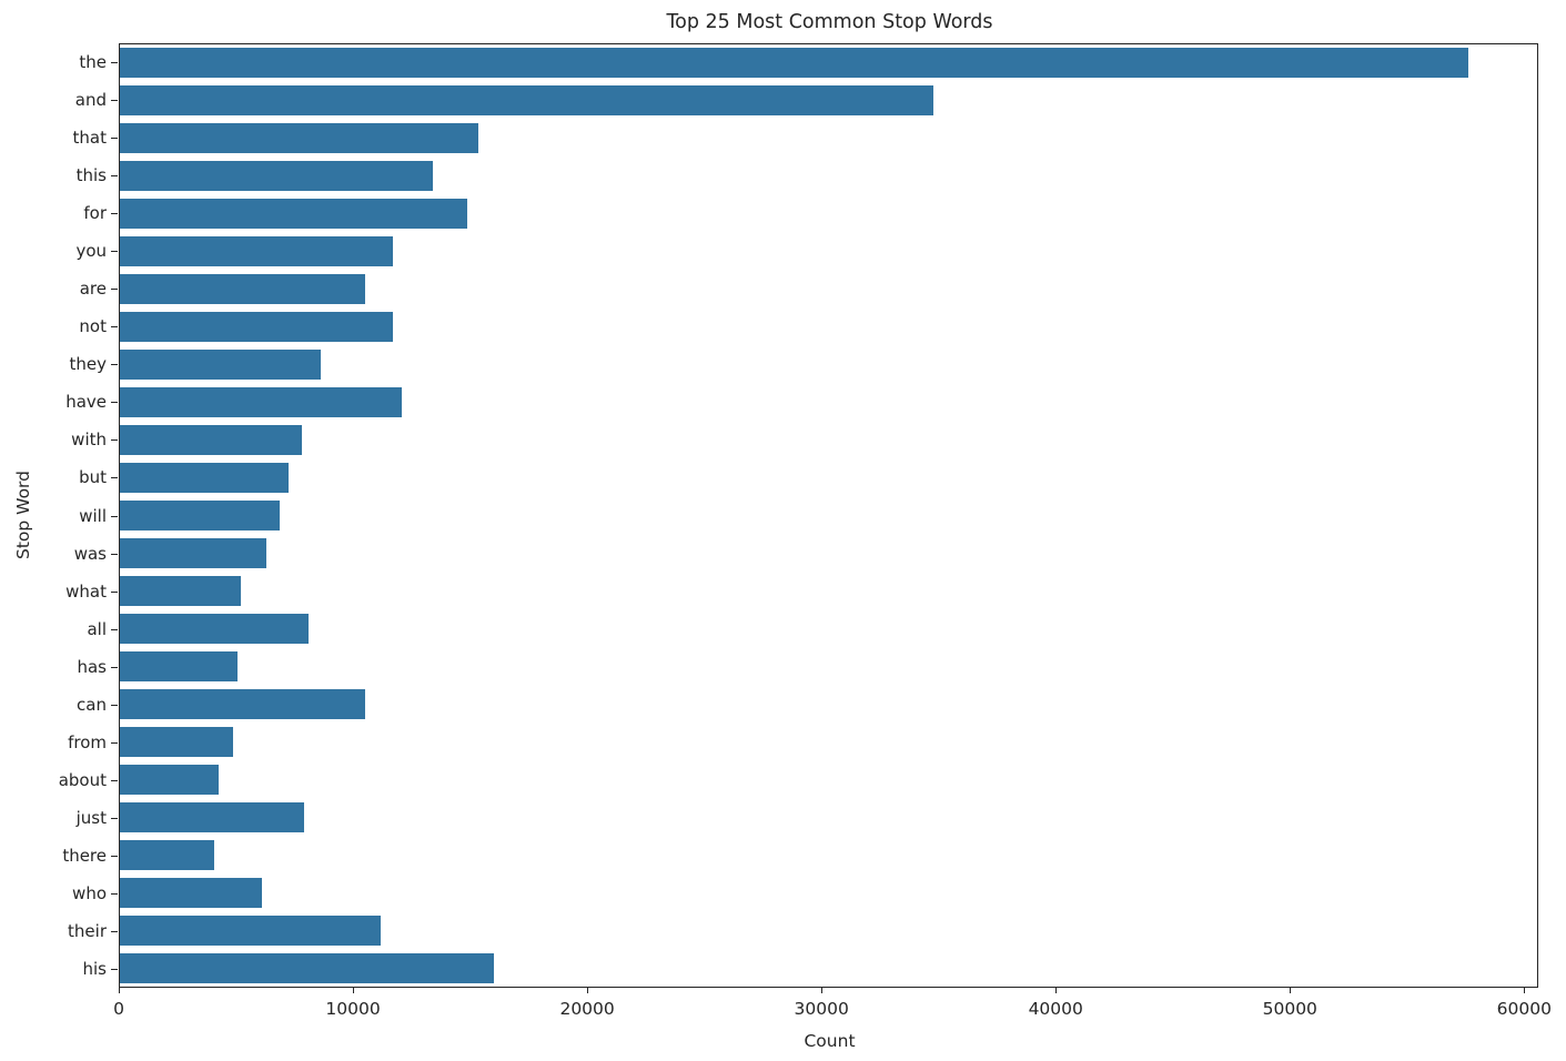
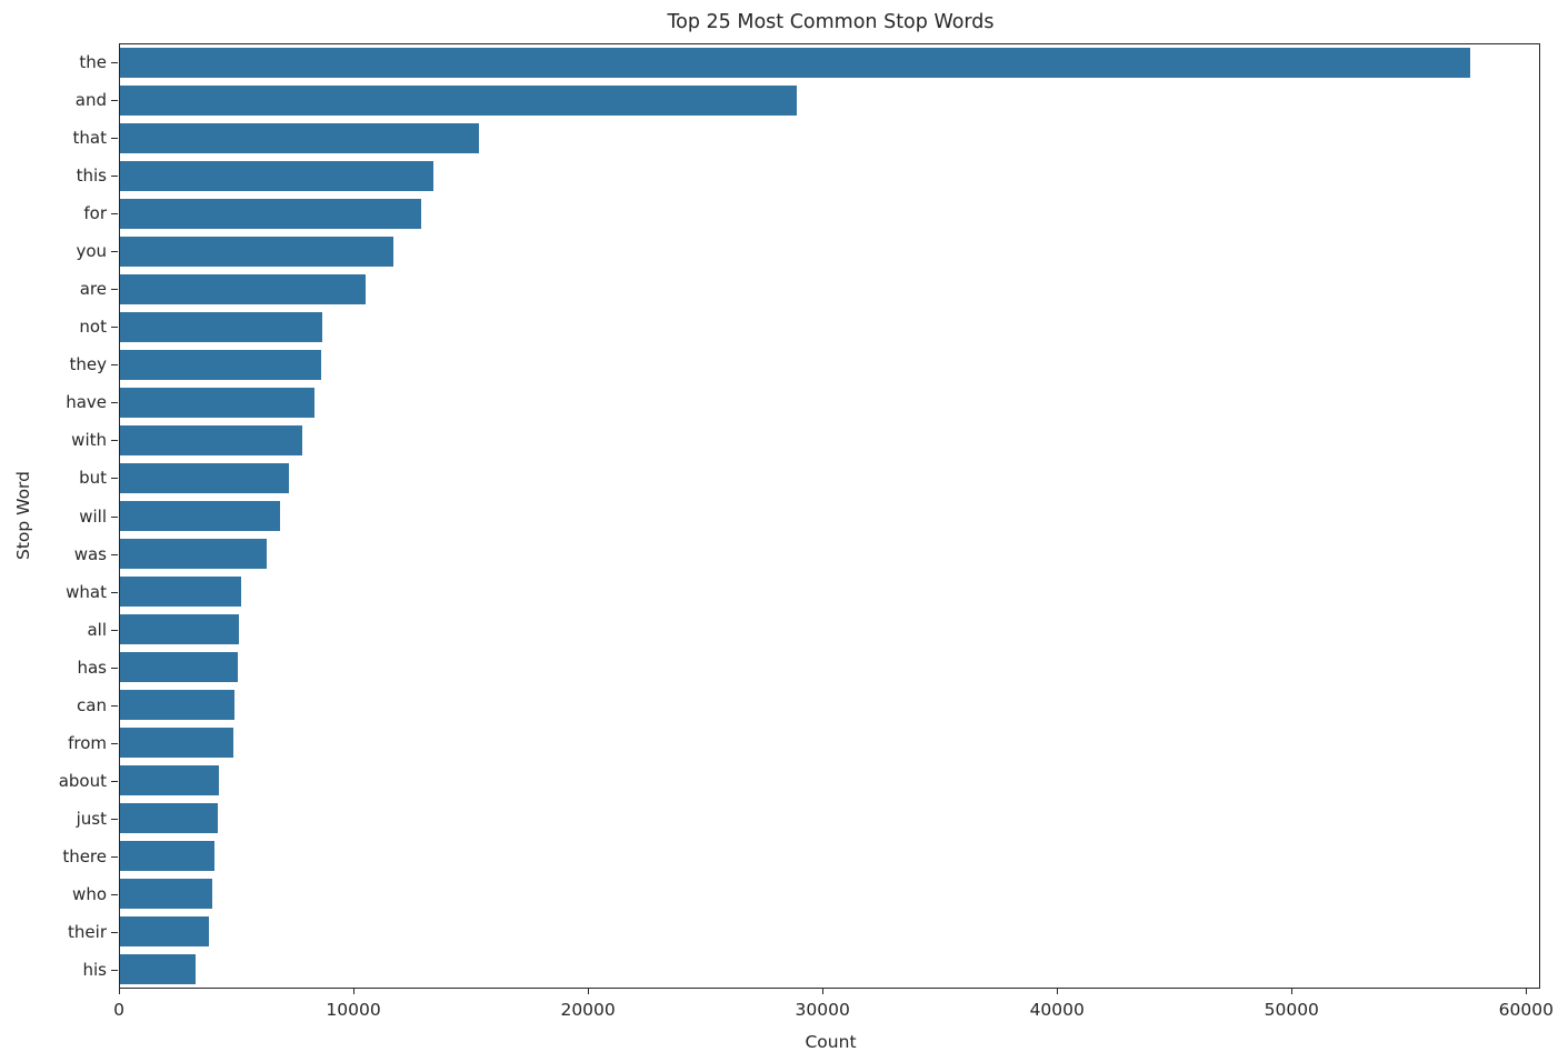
and: 34800 -> 28900
for: 14900 -> 12900
not: 11700 -> 8600
have: 12100 -> 8400
all: 8100 -> 5100
can: 10500 -> 5000
just: 7900 -> 4200
who: 6100 -> 4000
their: 11200 -> 3800
his: 16000 -> 3300
